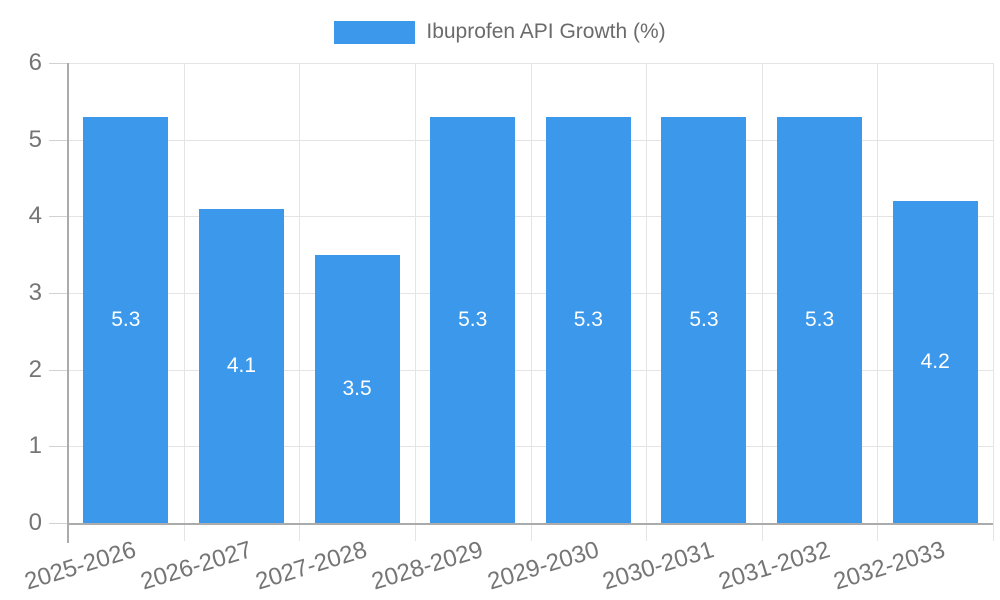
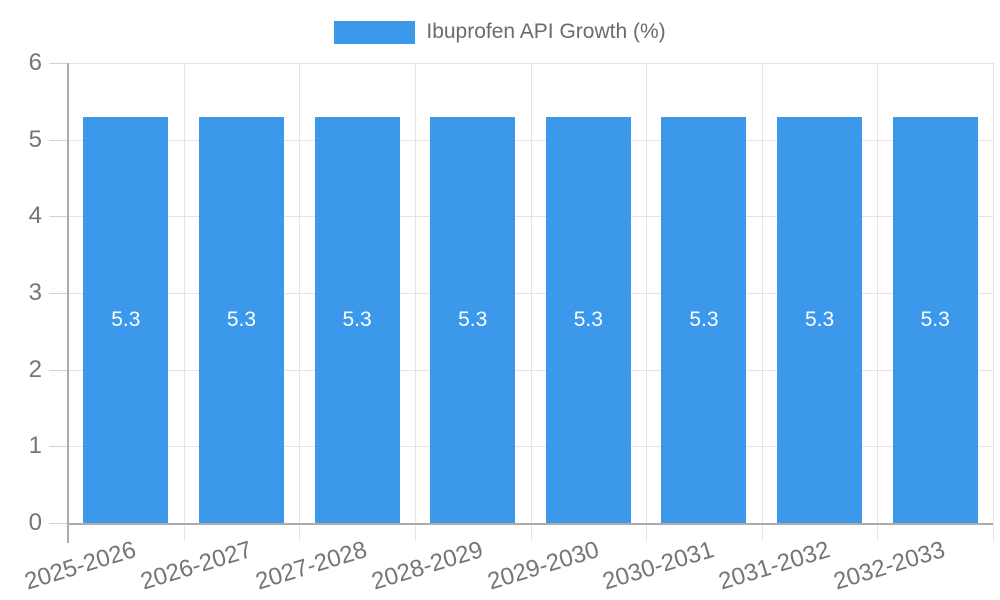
2026-2027: 4.1 -> 5.3
2027-2028: 3.5 -> 5.3
2032-2033: 4.2 -> 5.3
